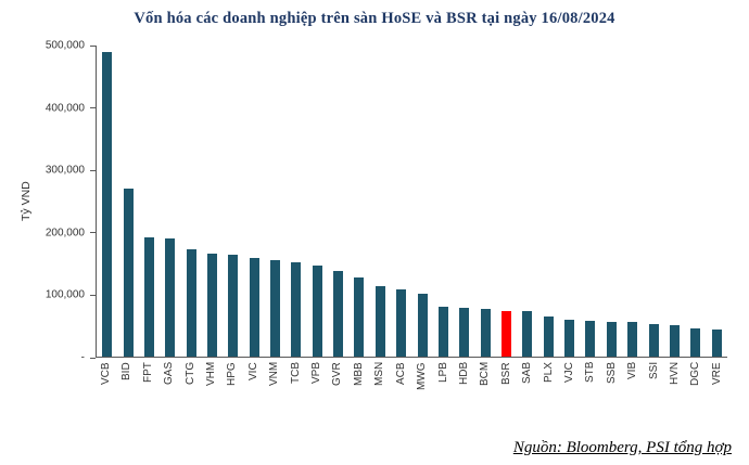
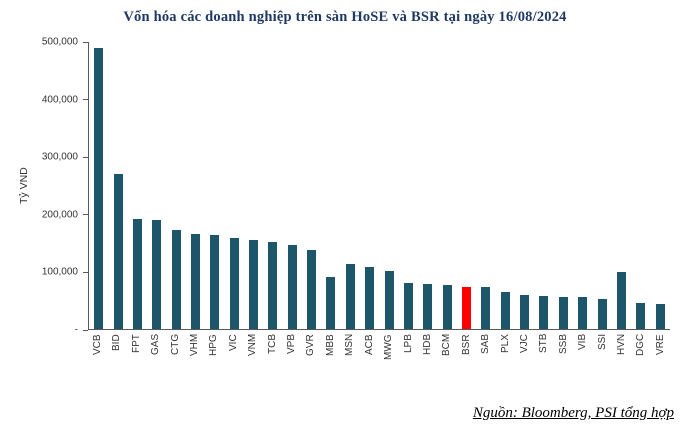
MBB: 130000 -> 90000
HVN: 50000 -> 100000
